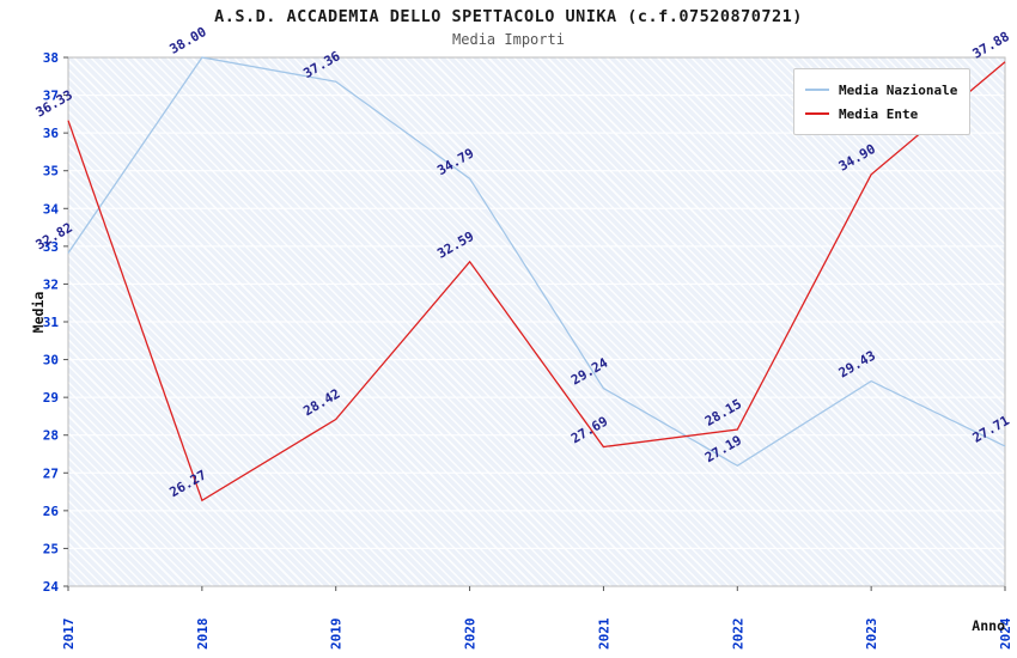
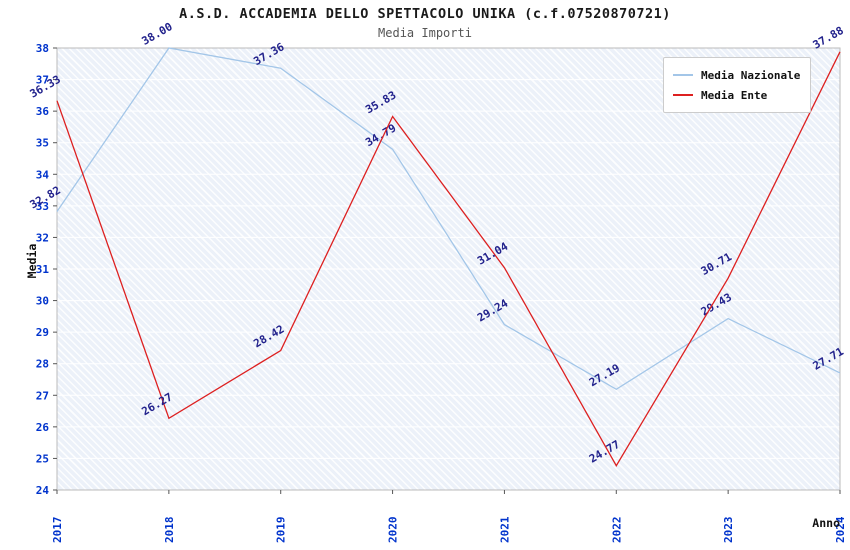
Media Ente/2020: 32.59 -> 35.83
Media Ente/2021: 27.69 -> 31.04
Media Ente/2022: 28.15 -> 24.77
Media Ente/2023: 34.90 -> 30.71
